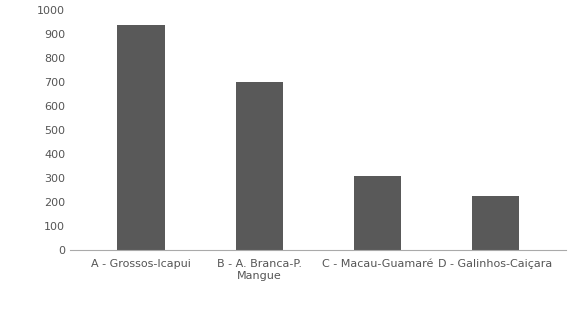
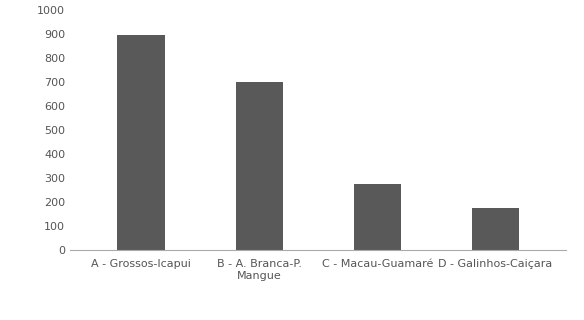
A - Grossos-Icapui: 935 -> 895
C - Macau-Guamaré: 305 -> 275
D - Galinhos-Caiçara: 225 -> 175
